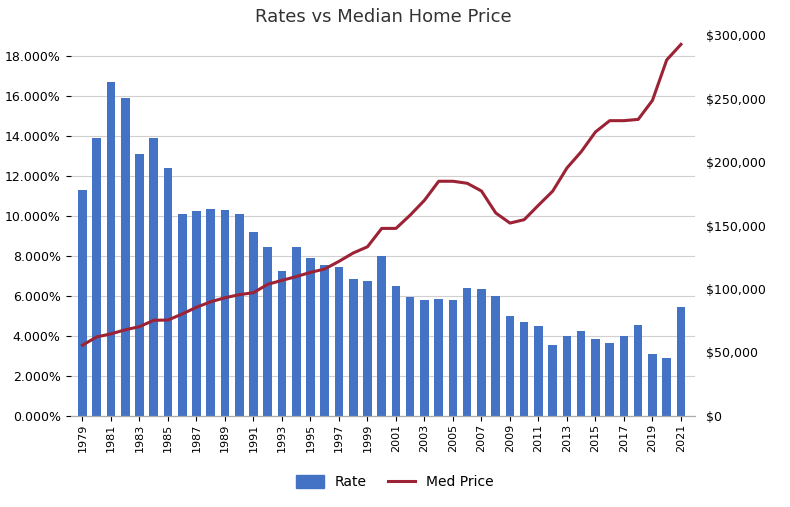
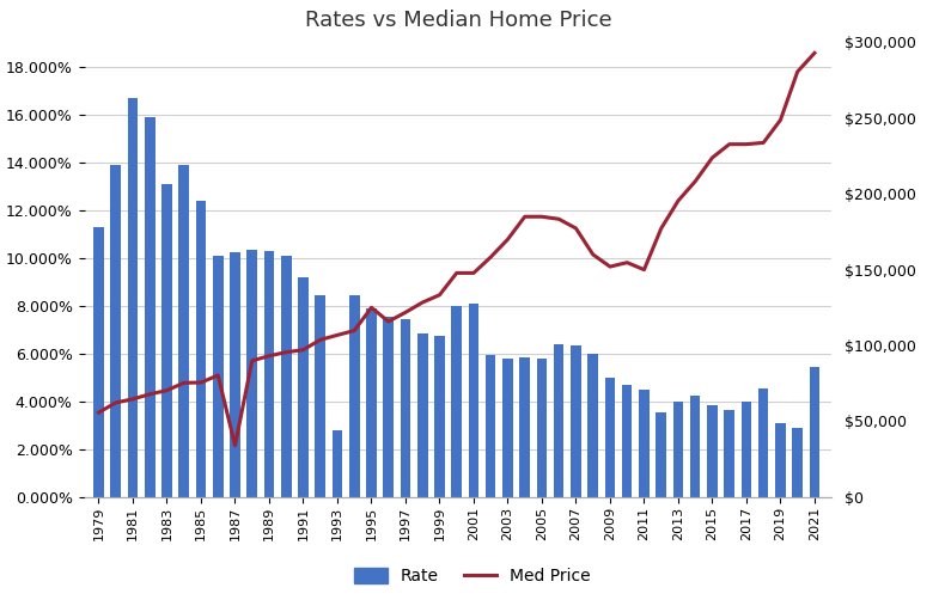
Med Price/1987: $86,000 -> $34,000
Rate/1993: 7.25% -> 2.80%
Med Price/1995: $113,000 -> $125,000
Rate/2001: 6.50% -> 8.10%
Med Price/2011: $166,000 -> $150,000
